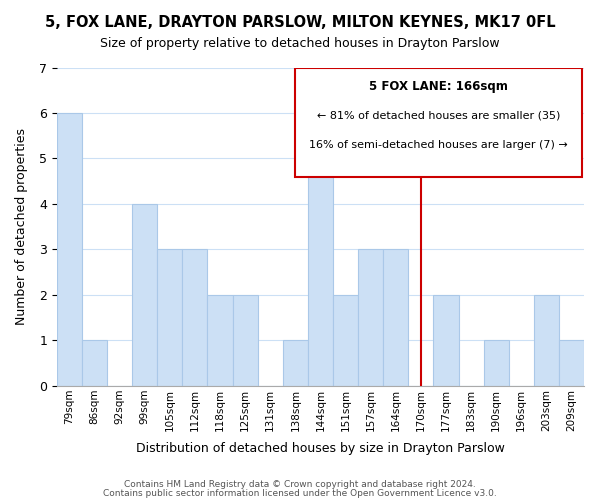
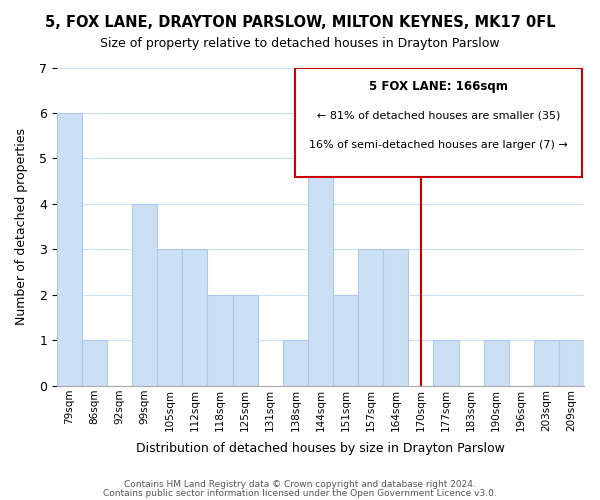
177sqm: 2 -> 1
203sqm: 2 -> 1
